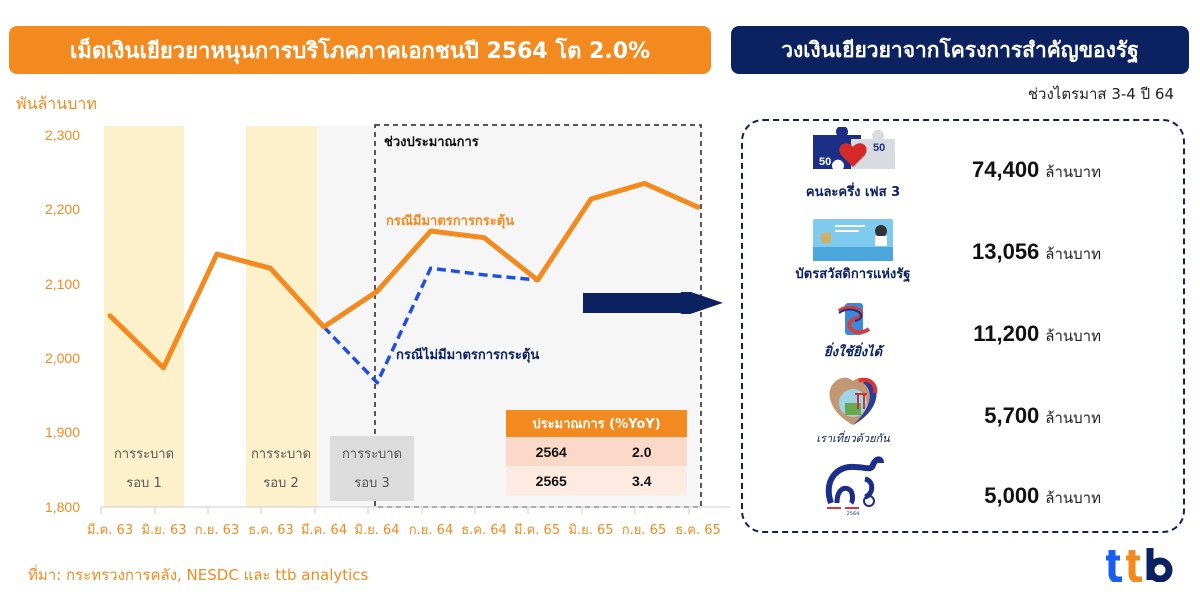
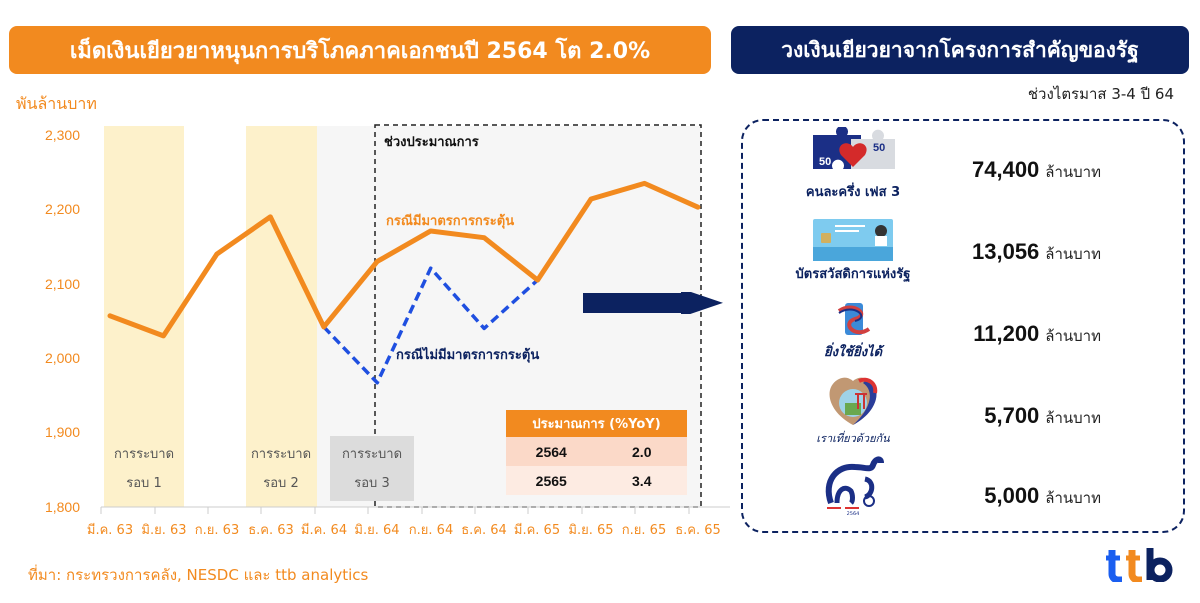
กรณีมีมาตรการกระตุ้น/มิ.ย. 63: 1990 -> 2030
กรณีมีมาตรการกระตุ้น/ธ.ค. 63: 2120 -> 2190
กรณีมีมาตรการกระตุ้น/มิ.ย. 64: 2090 -> 2130
กรณีไม่มีมาตรการกระตุ้น/ธ.ค. 64: 2110 -> 2040
